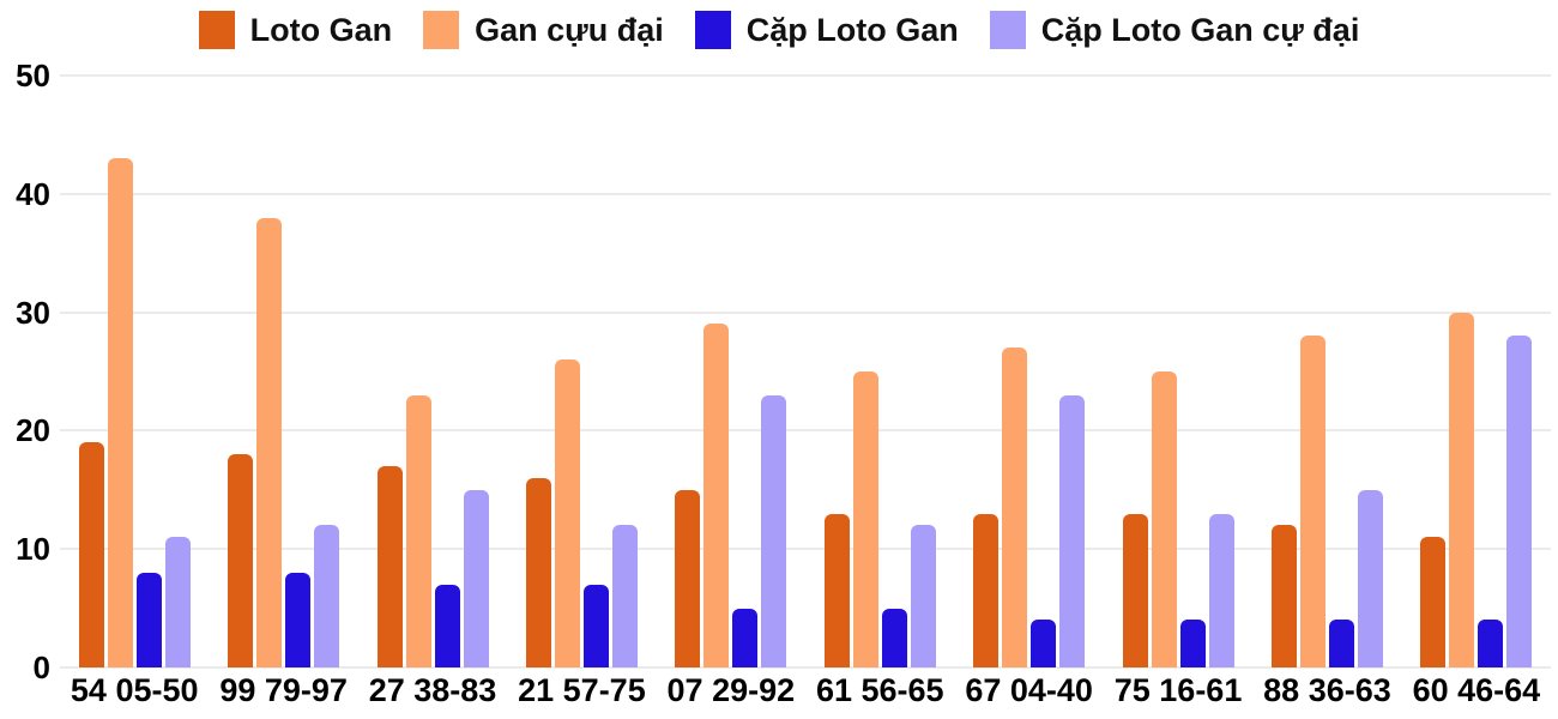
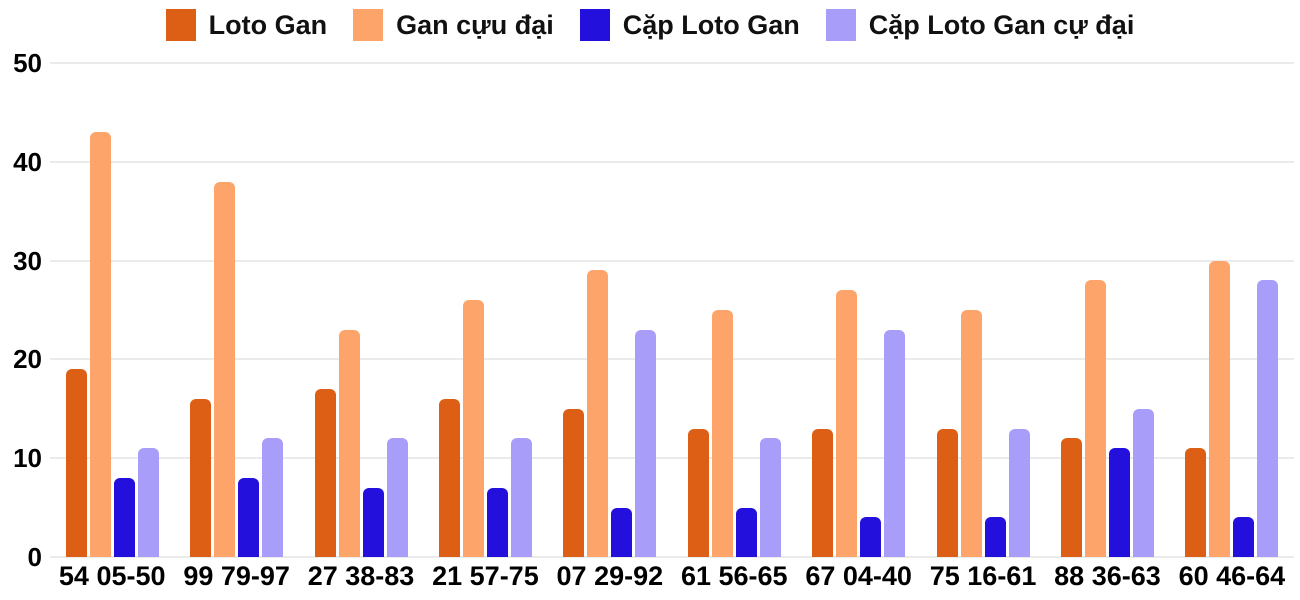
Loto Gan/99 79-97: 18 -> 16
Cặp Loto Gan cự đại/27 38-83: 15 -> 12
Cặp Loto Gan/88 36-63: 4 -> 11
